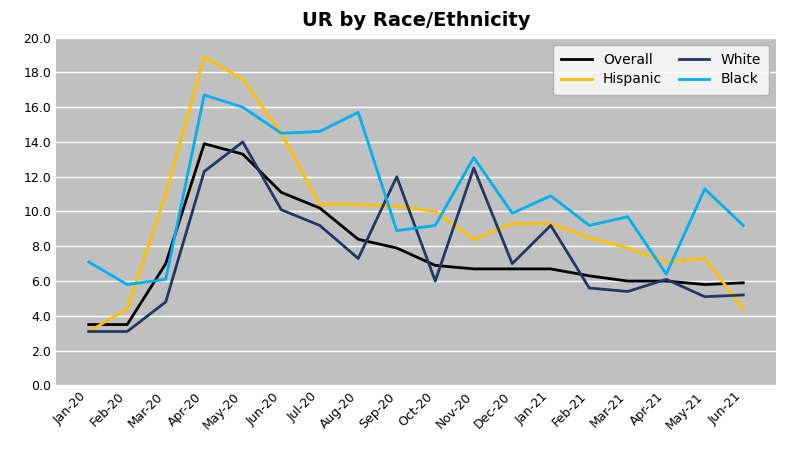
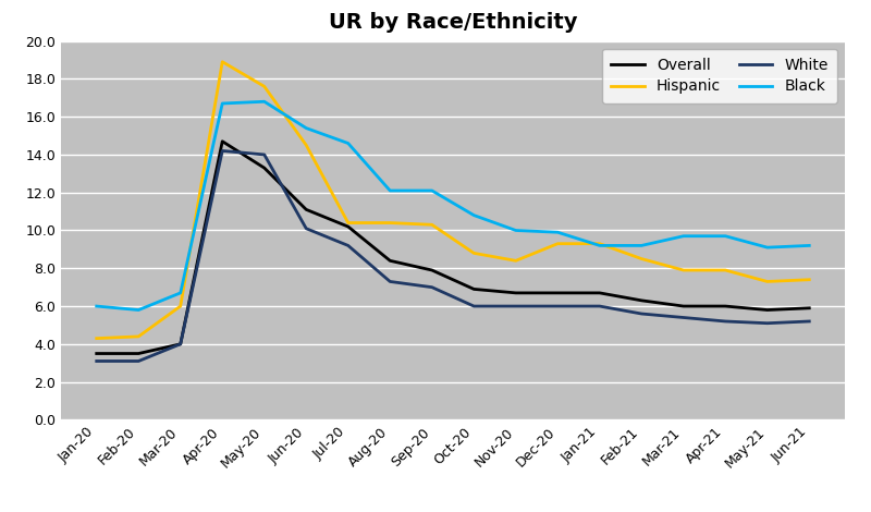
Hispanic/Jan-20: 3.1 -> 4.3
Black/Jan-20: 7.1 -> 6.0
Overall/Mar-20: 7.0 -> 4.0
Hispanic/Mar-20: 11.0 -> 6.0
White/Mar-20: 4.8 -> 4.0
Black/Mar-20: 6.1 -> 6.7
Overall/Apr-20: 13.9 -> 14.7
White/Apr-20: 12.3 -> 14.2
Black/May-20: 16.0 -> 16.8
Black/Jun-20: 14.5 -> 15.4
Black/Aug-20: 15.7 -> 12.1
White/Sep-20: 12.0 -> 7.0
Black/Sep-20: 8.9 -> 12.1
Hispanic/Oct-20: 10.0 -> 8.8
Black/Oct-20: 9.2 -> 10.8
White/Nov-20: 12.5 -> 6.0
Black/Nov-20: 13.1 -> 10.0
White/Dec-20: 7.0 -> 6.0
White/Jan-21: 9.2 -> 6.0
Black/Jan-21: 10.9 -> 9.2
Hispanic/Apr-21: 7.1 -> 7.9
White/Apr-21: 6.1 -> 5.2
Black/Apr-21: 6.4 -> 9.7
Black/May-21: 11.3 -> 9.1
Hispanic/Jun-21: 4.4 -> 7.4
